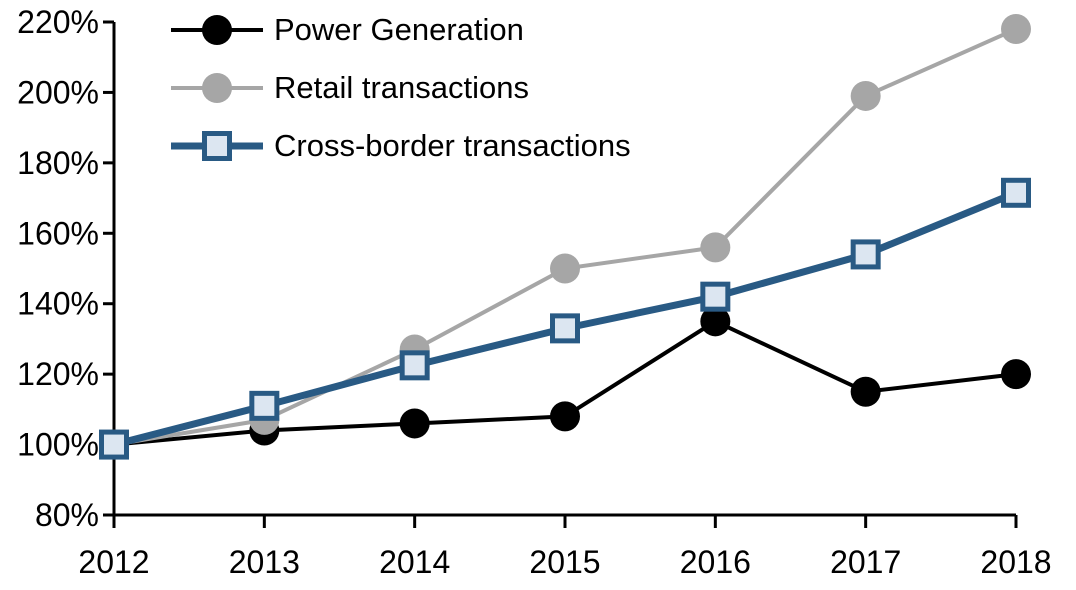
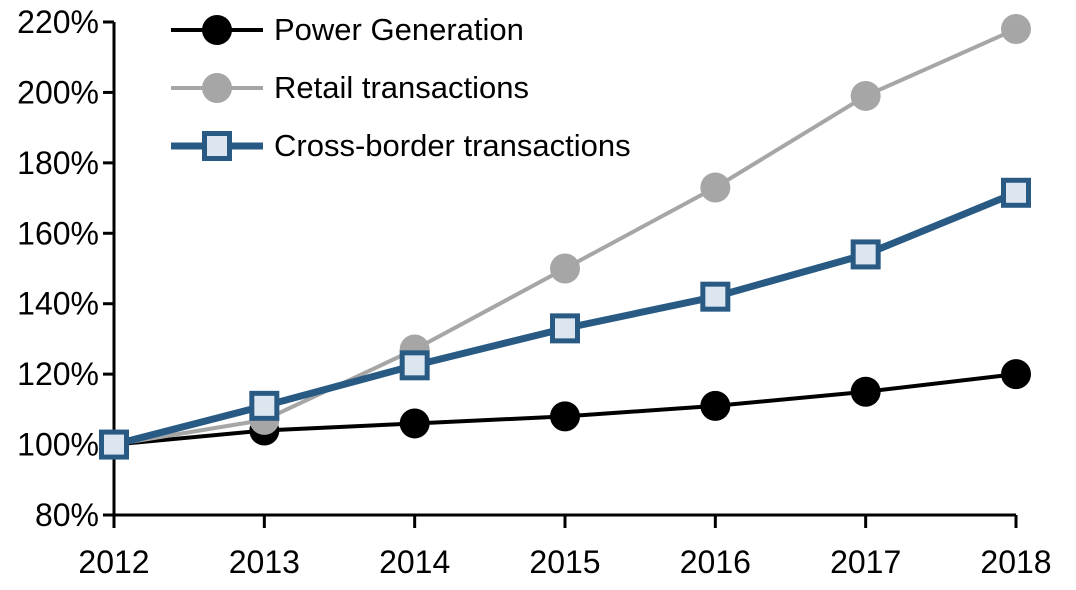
Power Generation/2016: 135% -> 111%
Retail transactions/2016: 156% -> 173%
